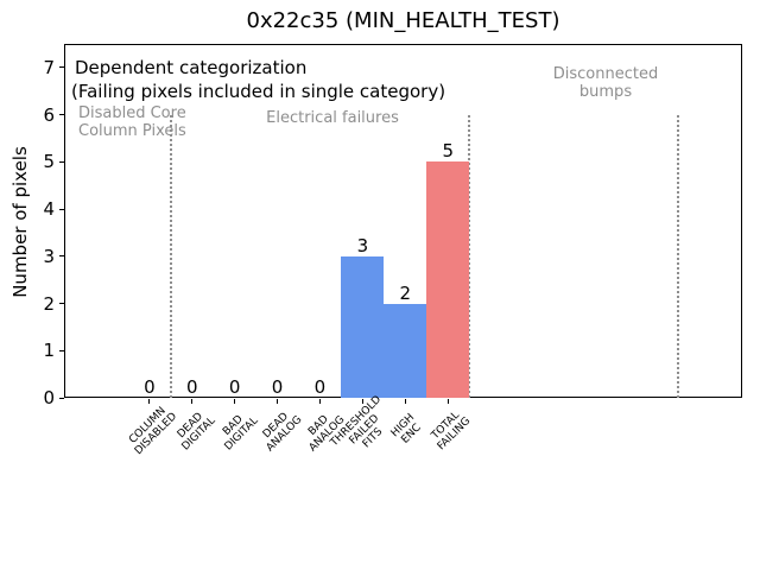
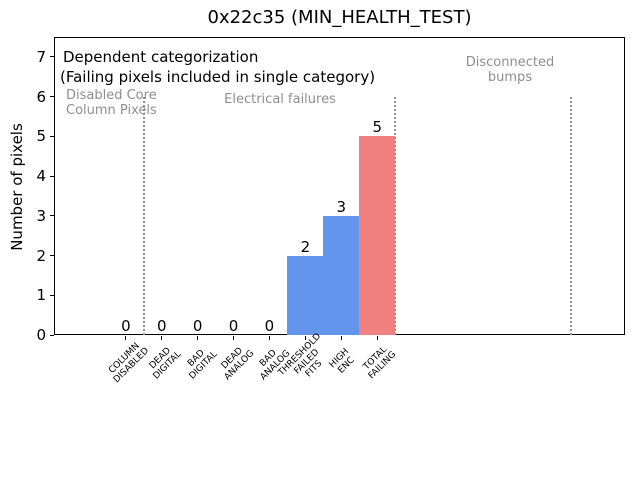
THRESHOLD FAILED FITS: 3 -> 2
HIGH ENC: 2 -> 3
